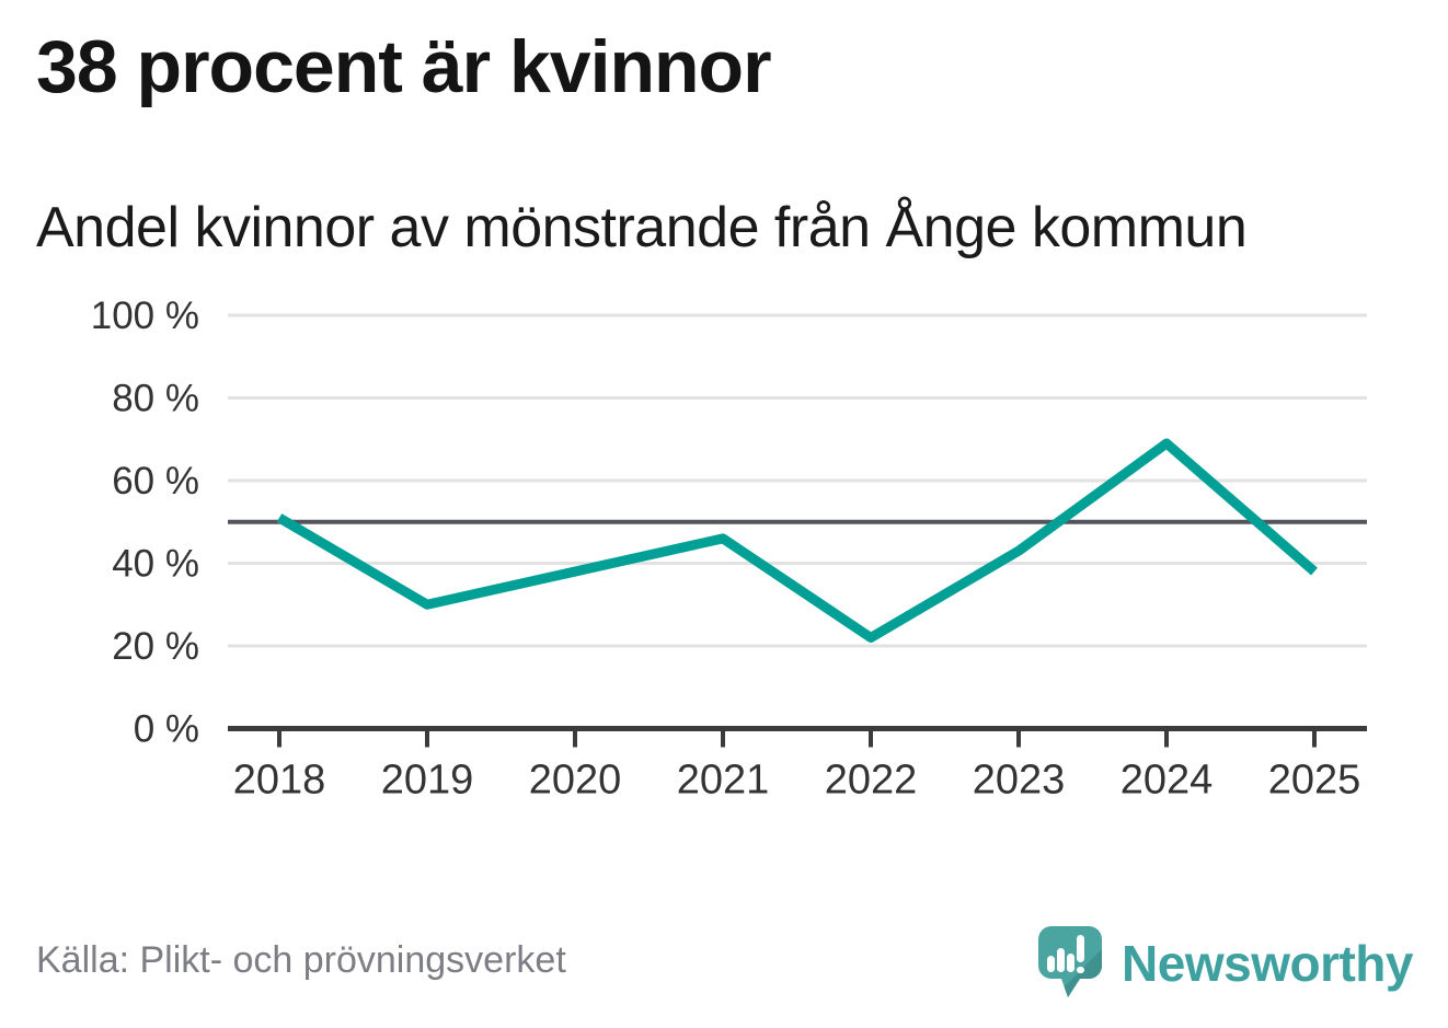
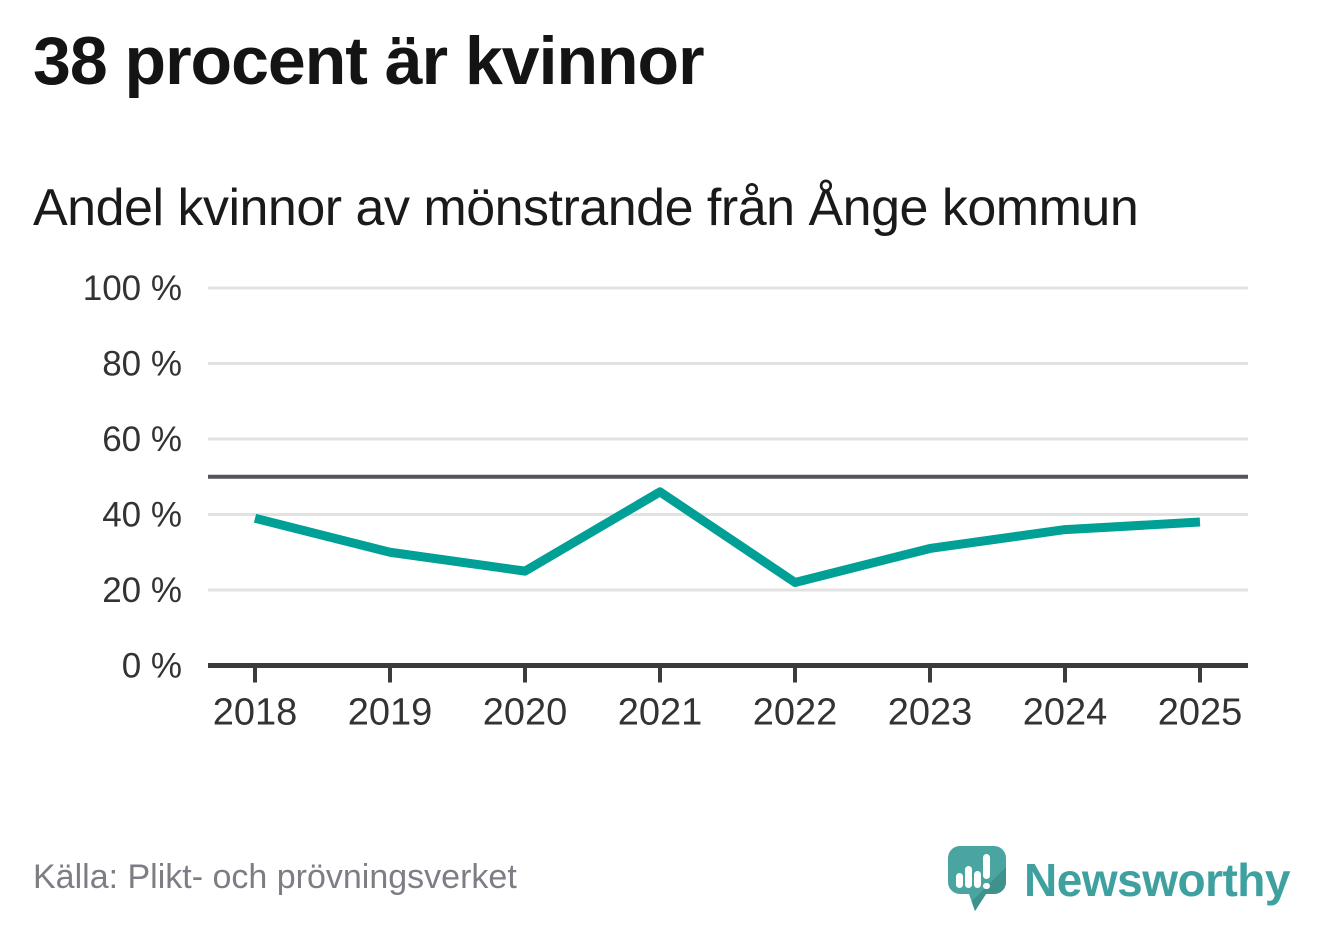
2018: 51% -> 39%
2020: 38% -> 25%
2023: 43% -> 31%
2024: 69% -> 36%
